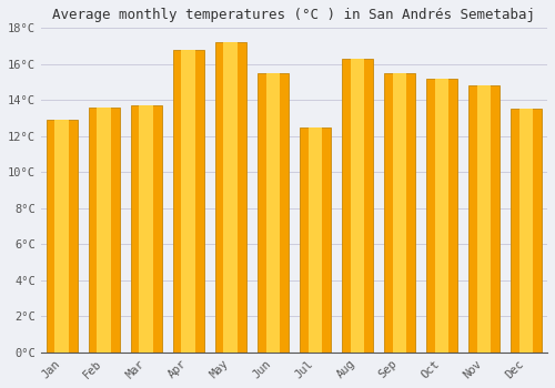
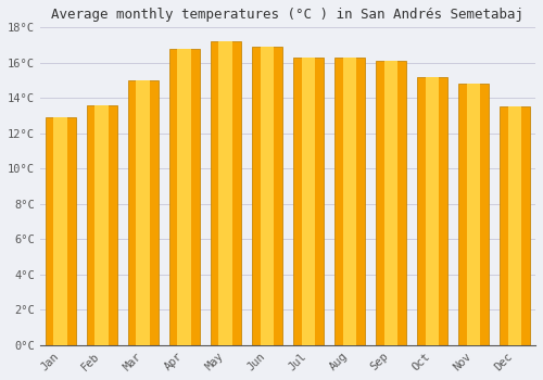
Mar: 13.7°C -> 15.0°C
Jun: 15.5°C -> 16.9°C
Jul: 12.5°C -> 16.3°C
Sep: 15.5°C -> 16.1°C
